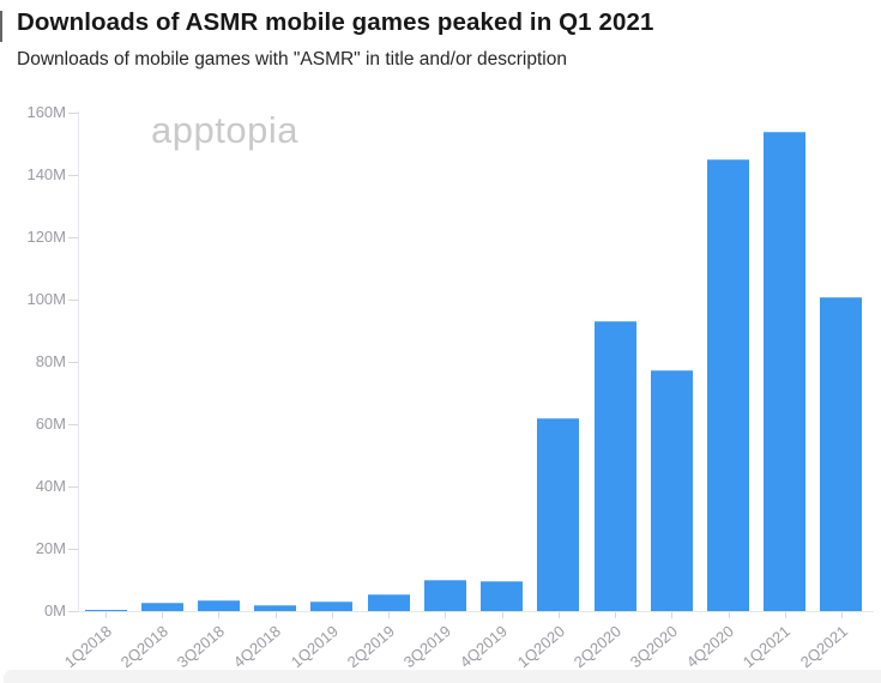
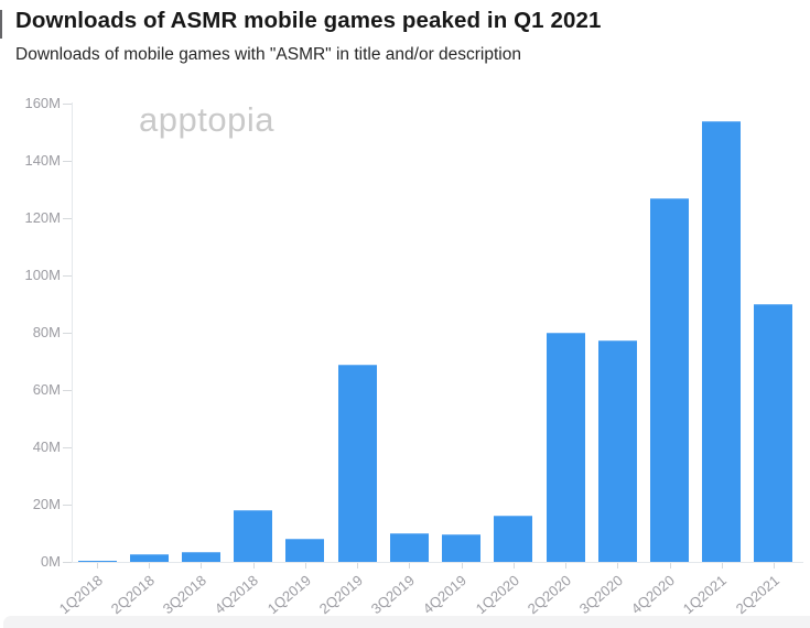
4Q2018: 2M -> 18M
1Q2019: 3M -> 8M
2Q2019: 6M -> 69M
1Q2020: 62M -> 16M
2Q2020: 93M -> 80M
4Q2020: 145M -> 127M
2Q2021: 101M -> 90M
